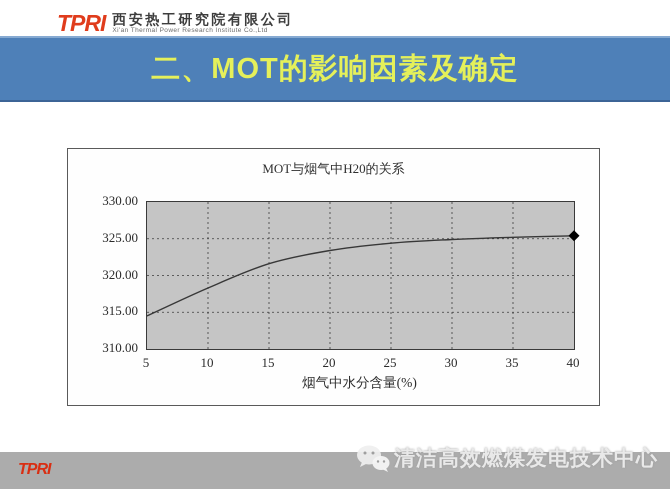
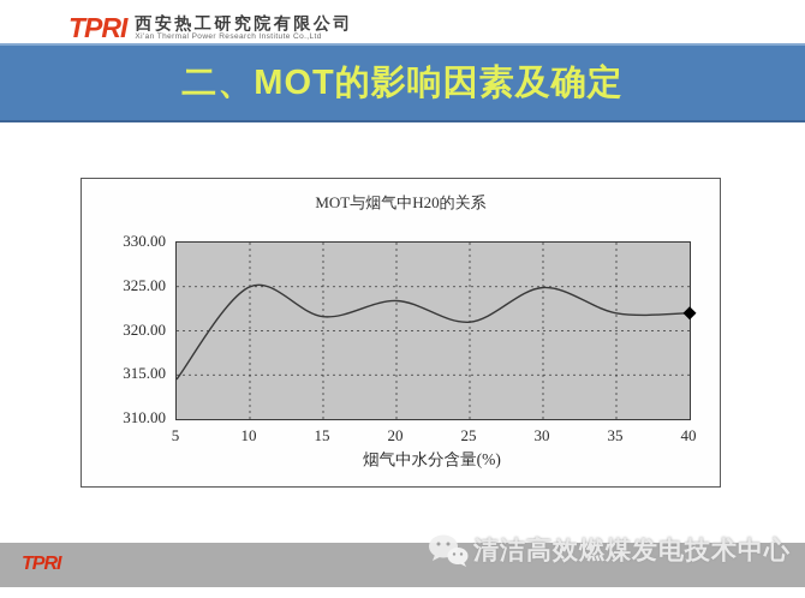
10: 318 -> 325
25: 324 -> 321
35: 325 -> 322
40: 325 -> 322
